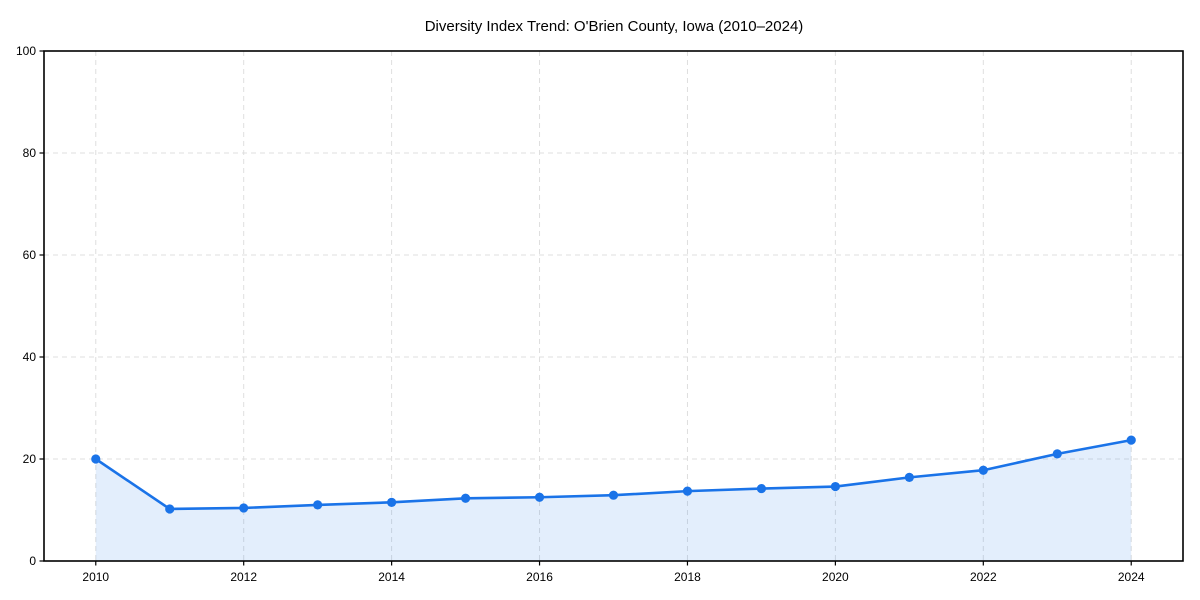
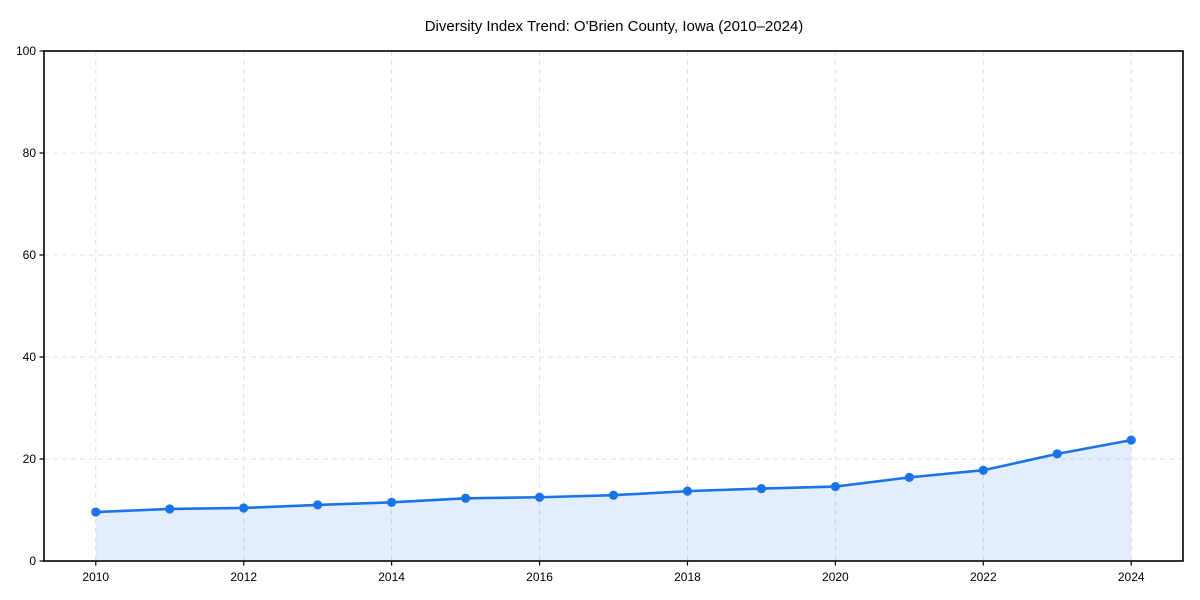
2010: 20 -> 10
